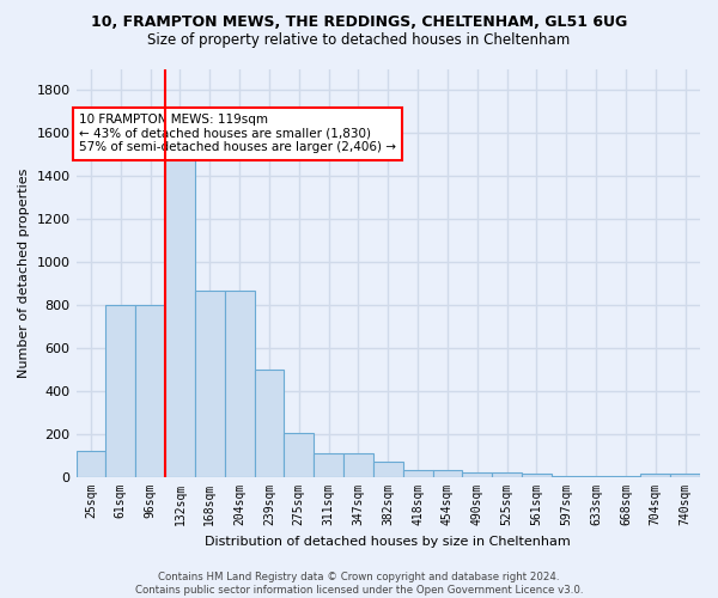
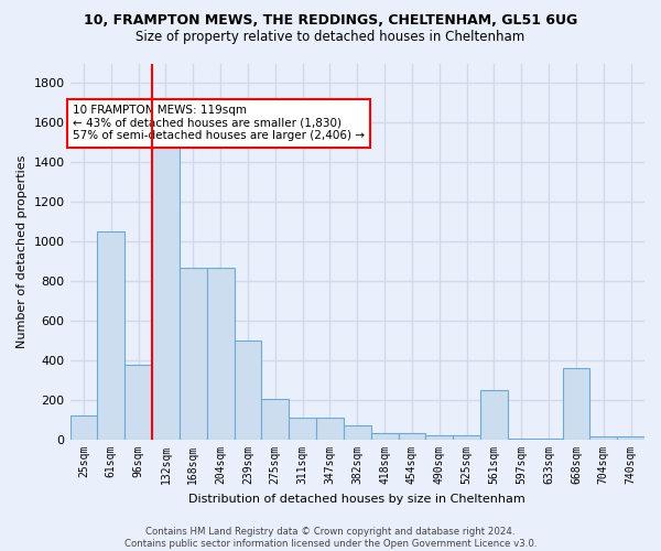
61sqm: 800 -> 1050
96sqm: 800 -> 380
561sqm: 20 -> 250
668sqm: 0 -> 360
